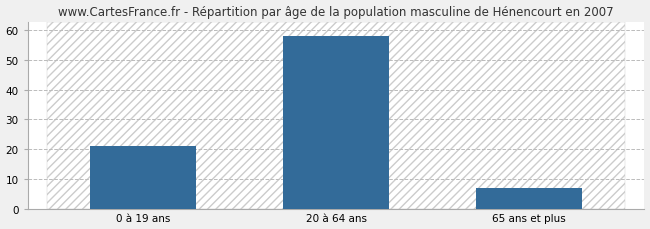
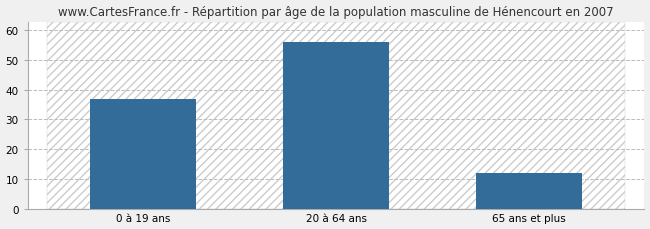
0 à 19 ans: 21 -> 37
20 à 64 ans: 58 -> 56
65 ans et plus: 7 -> 12
